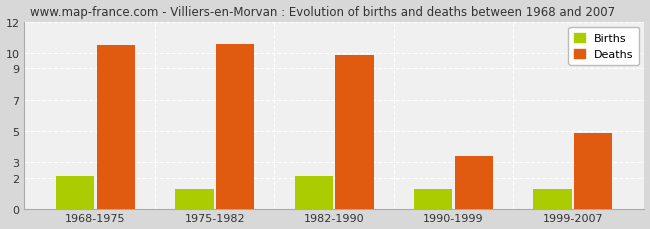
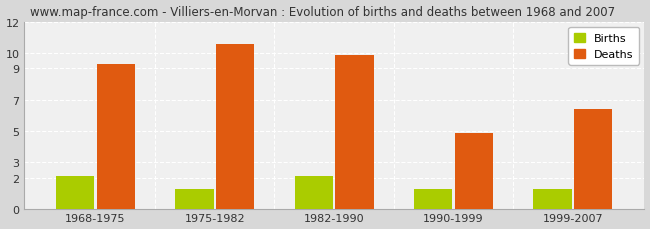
Deaths/1968-1975: 10.5 -> 9.3
Deaths/1990-1999: 3.4 -> 4.9
Deaths/1999-2007: 4.9 -> 6.4
